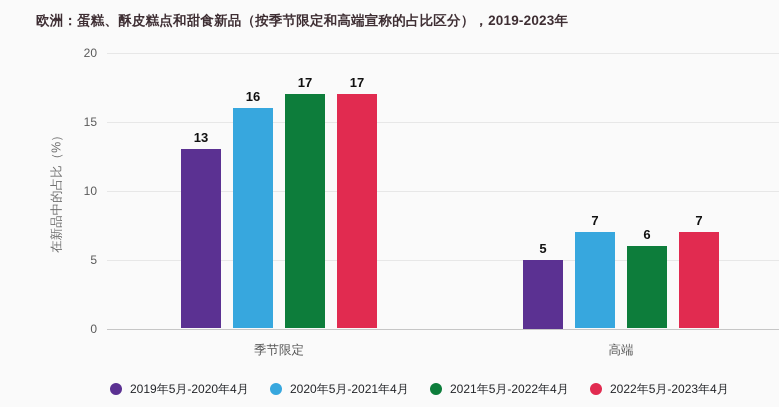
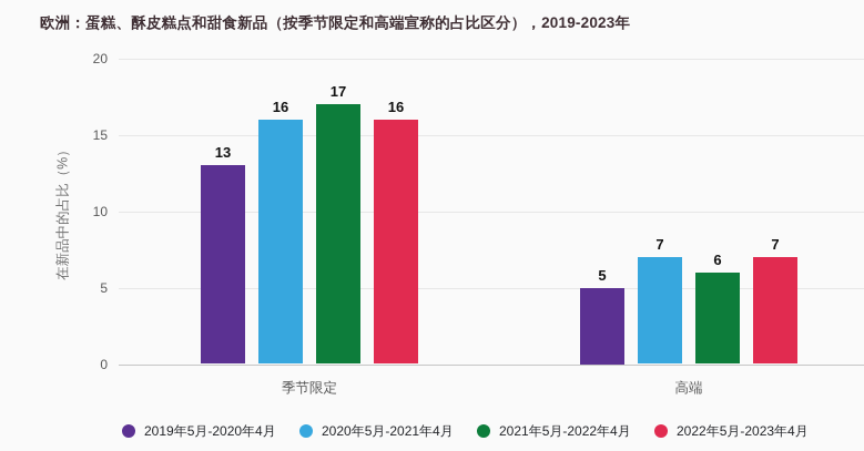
2022年5月-2023年4月/季节限定: 17 -> 16
